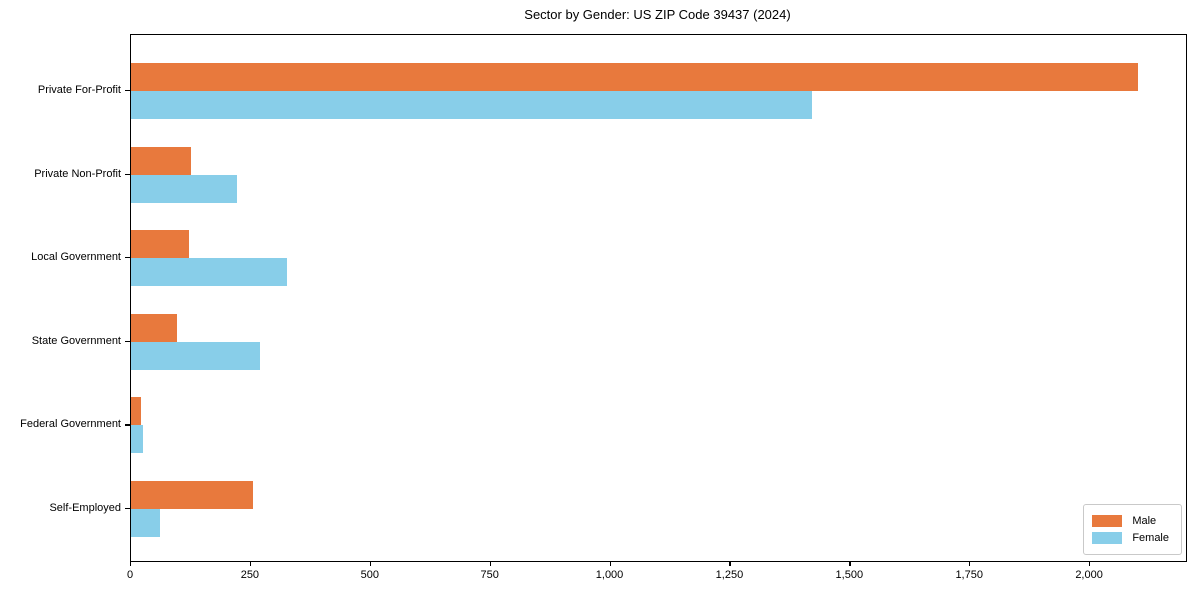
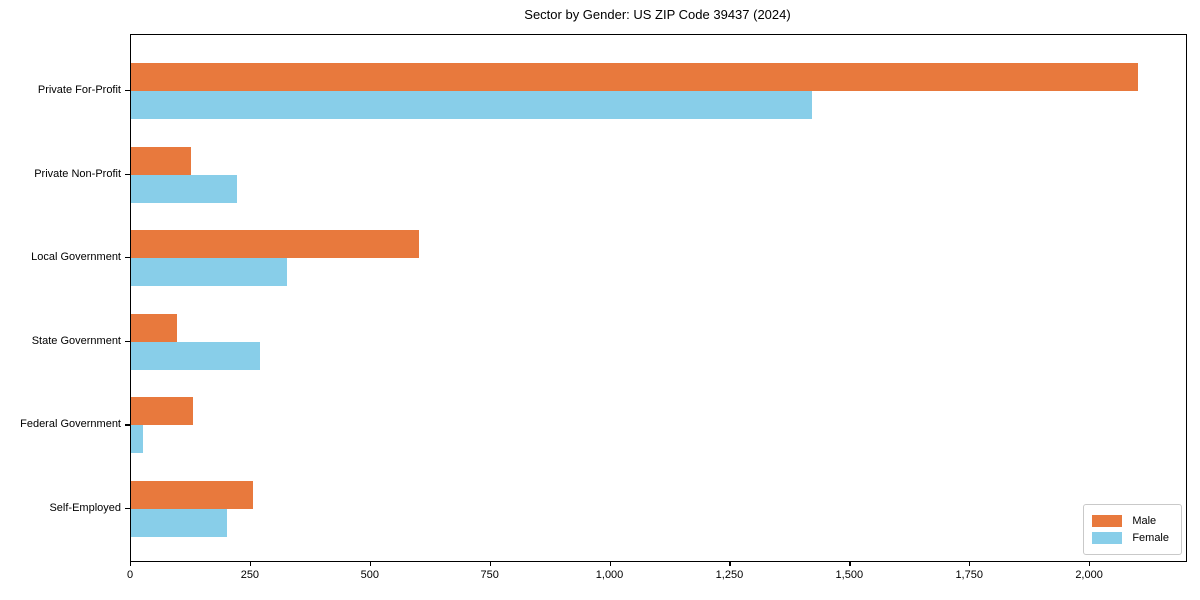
Male/Local Government: 120 -> 600
Male/Federal Government: 20 -> 130
Female/Self-Employed: 60 -> 200
